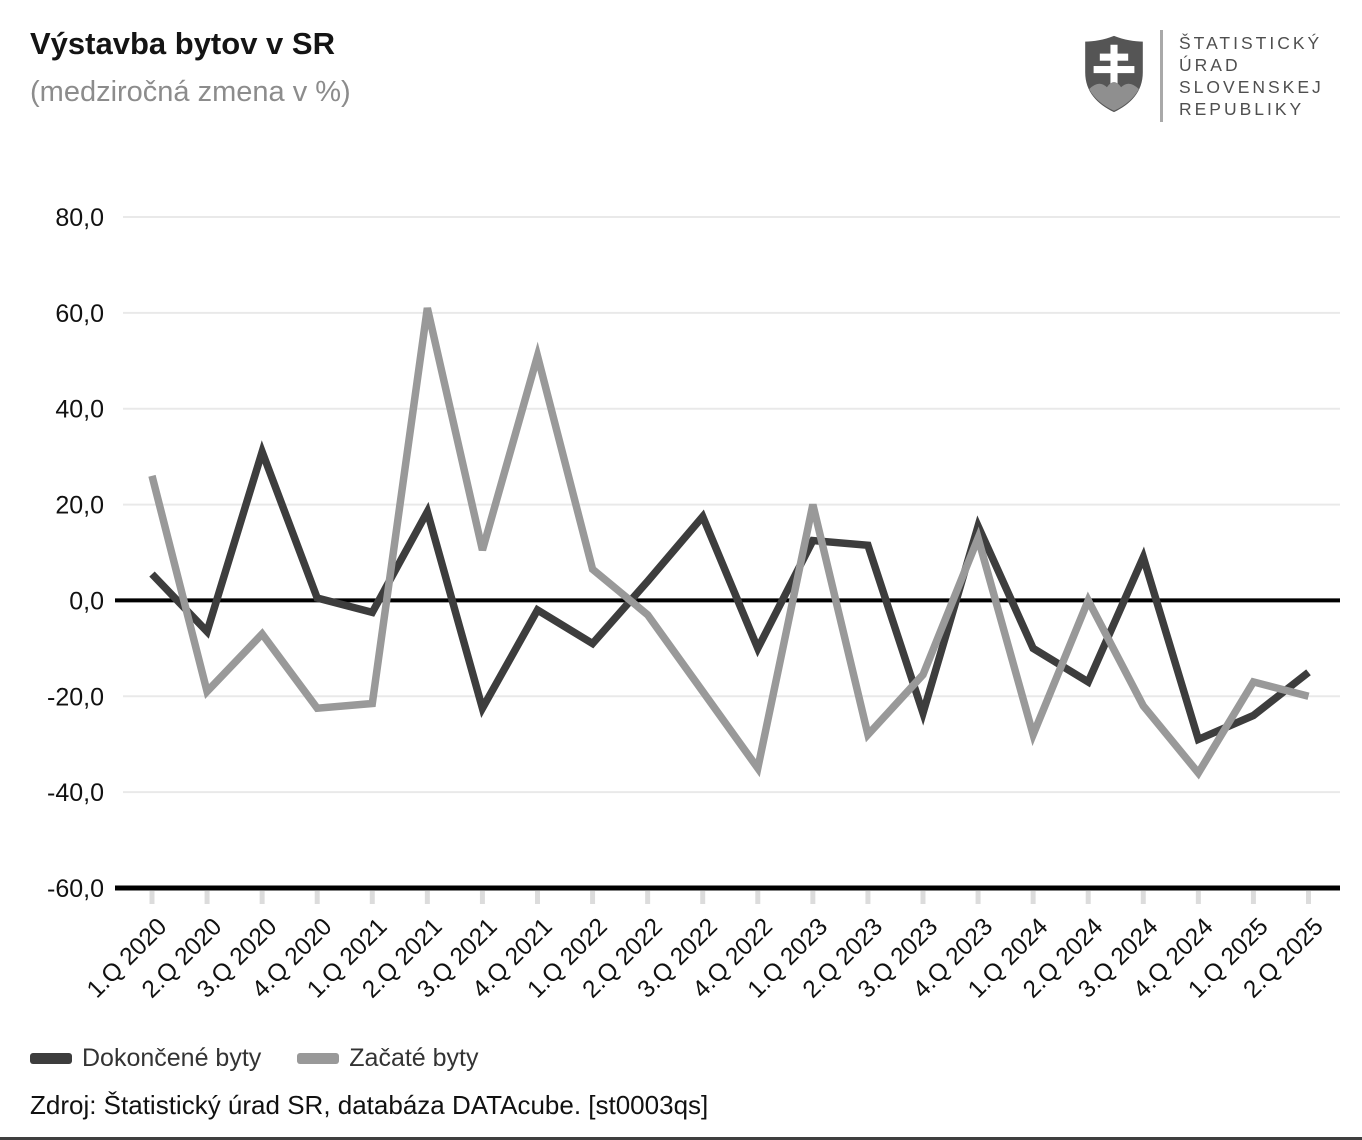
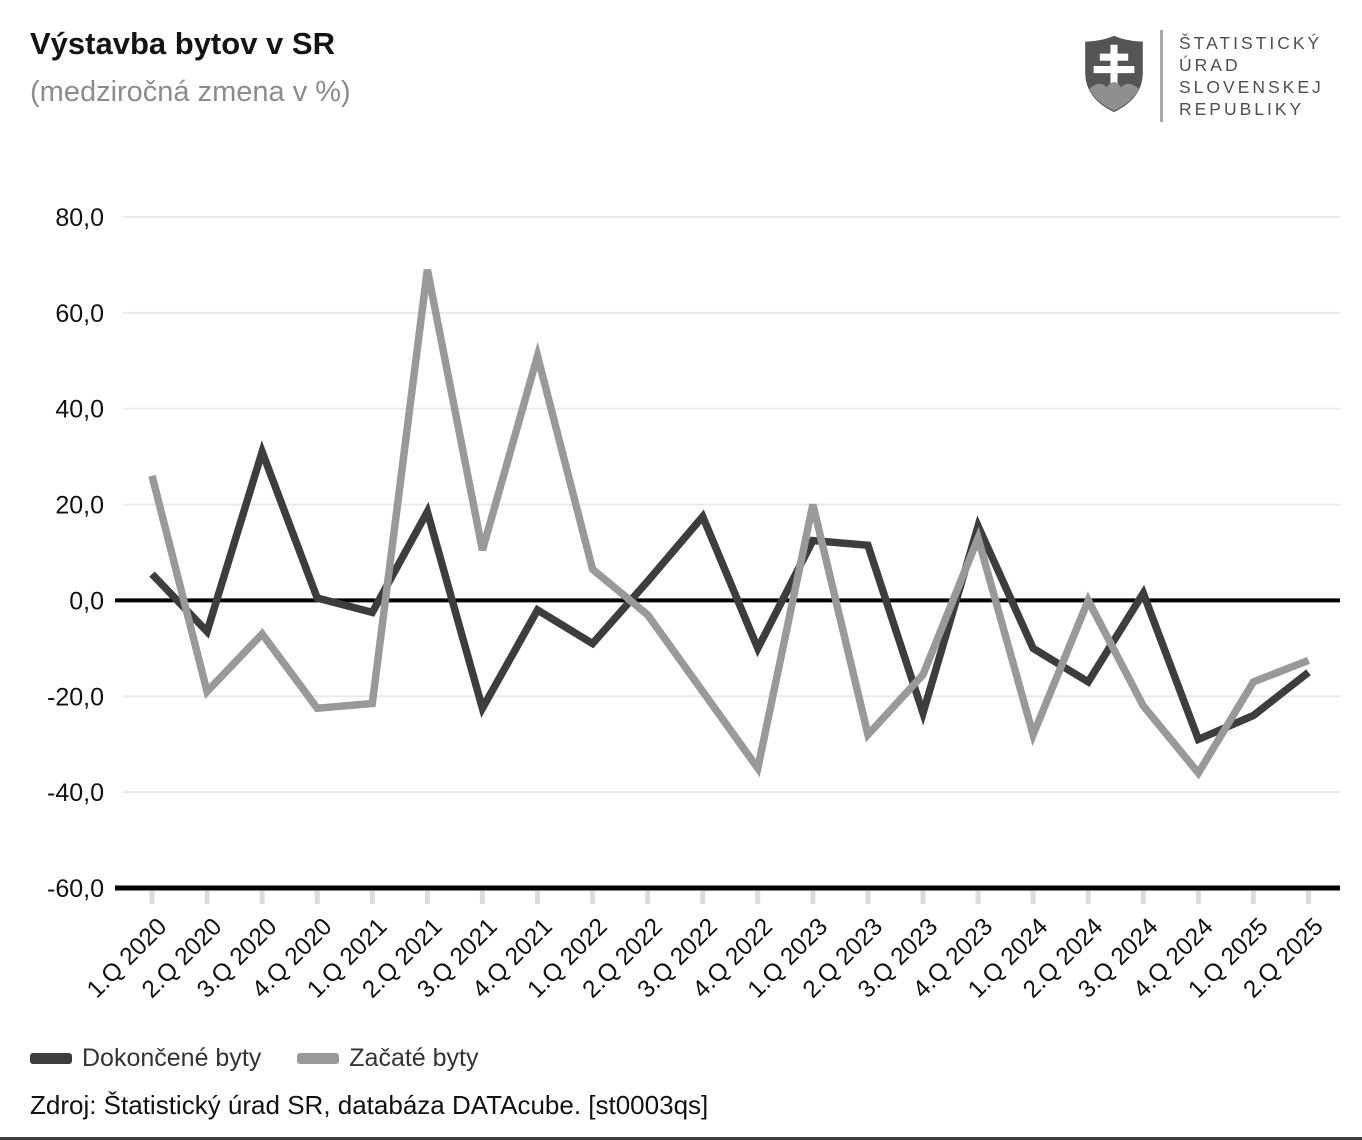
Začaté byty/2.Q 2021: 61 -> 69
Dokončené byty/3.Q 2024: 9 -> 2
Začaté byty/2.Q 2025: -20 -> -12
